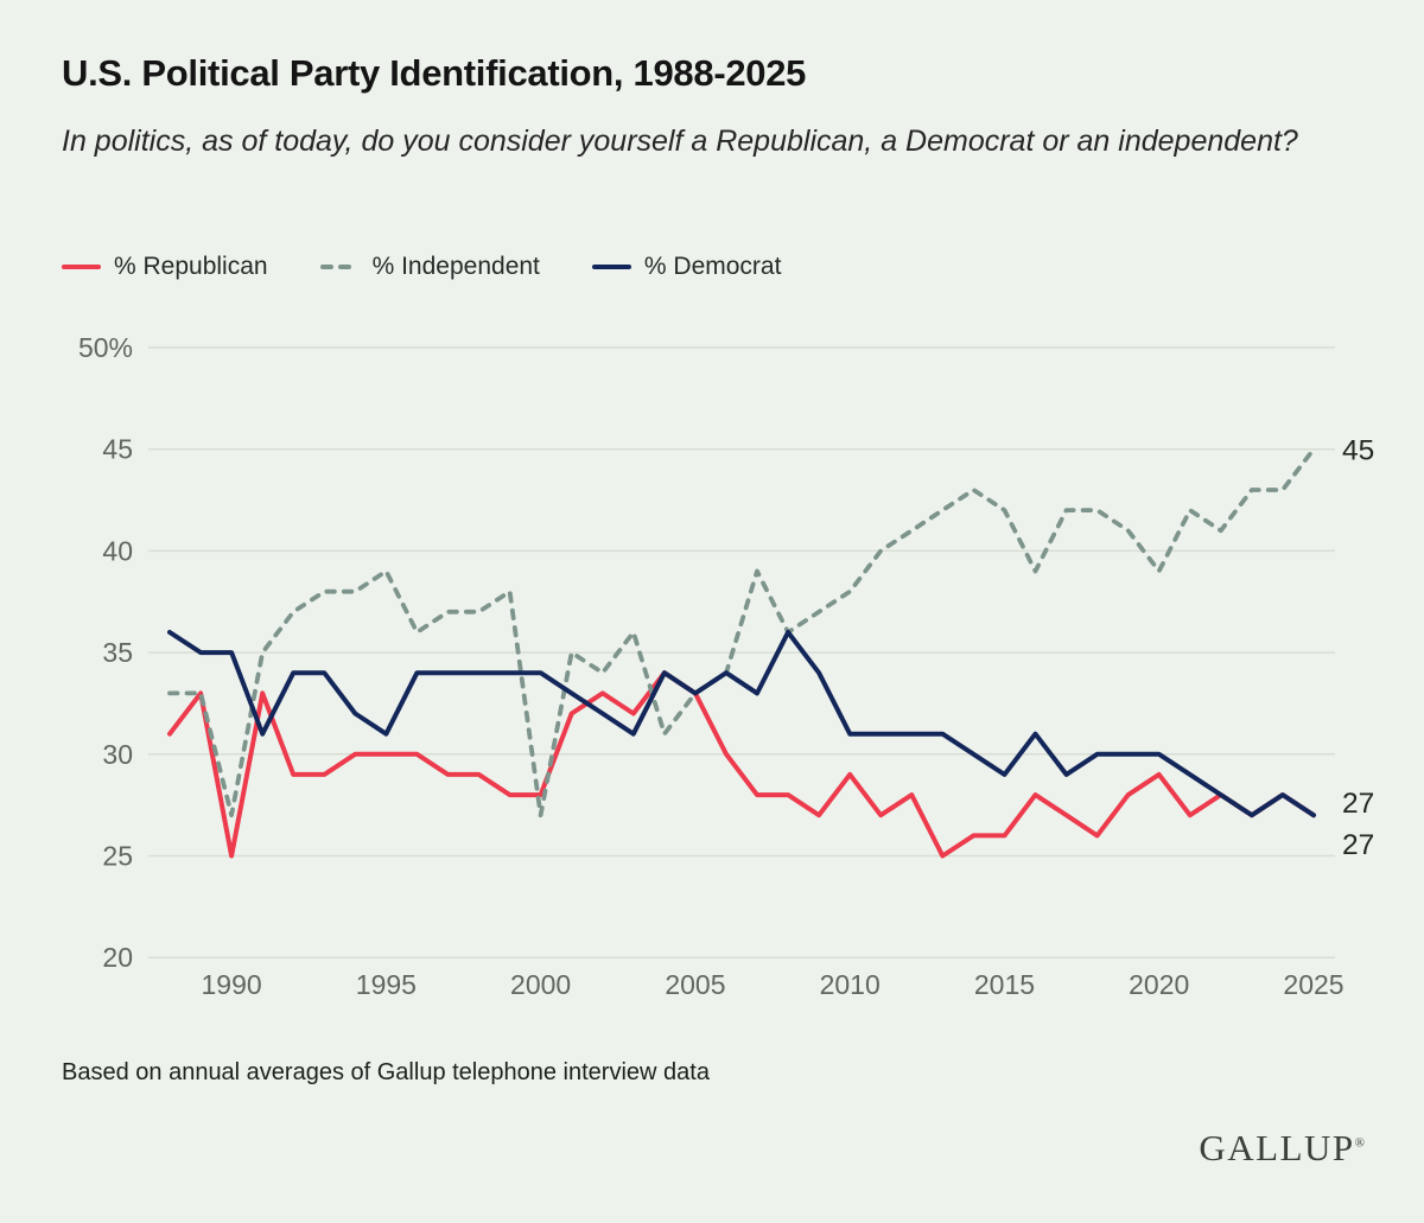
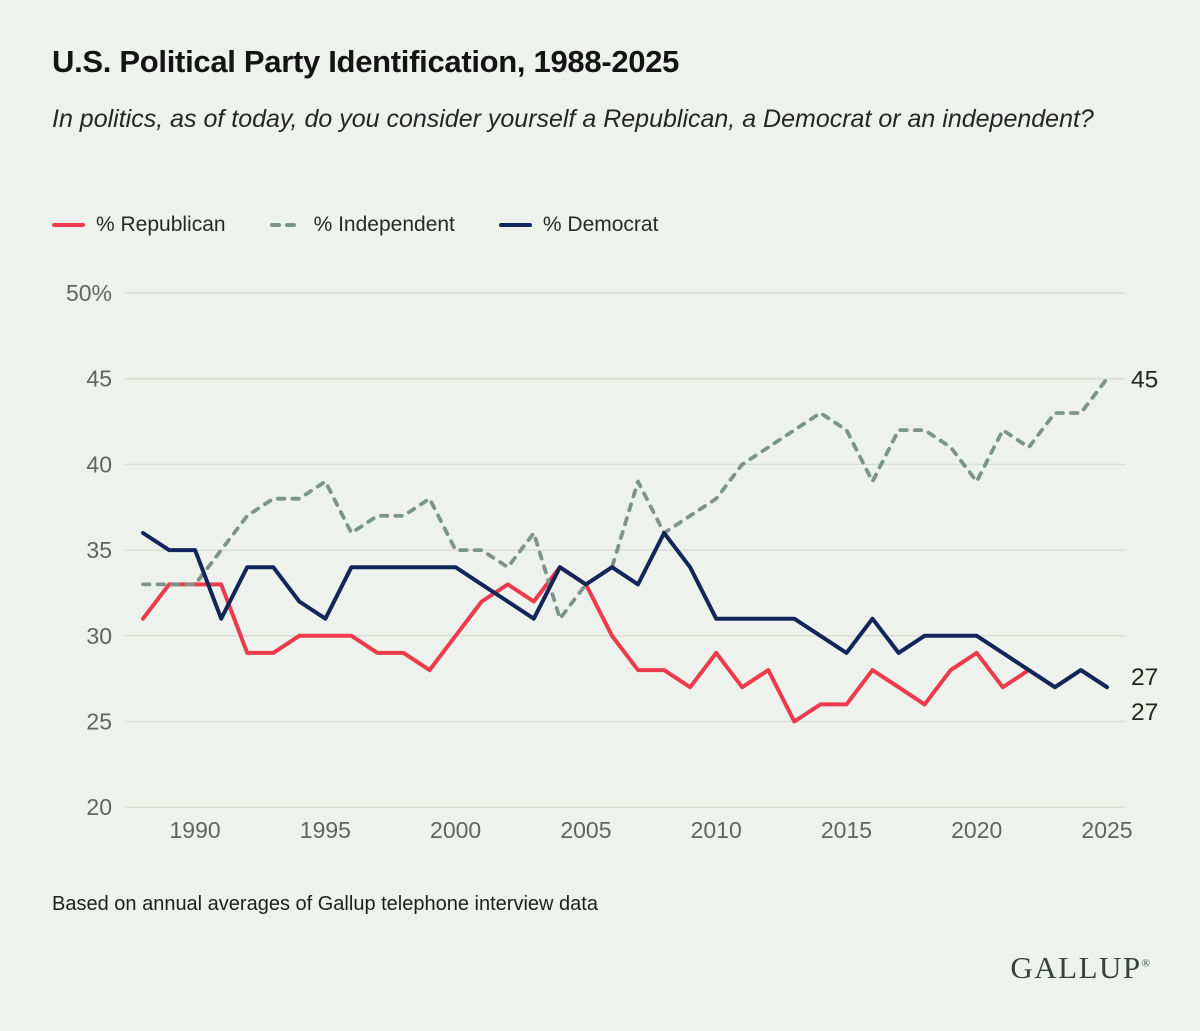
% Republican/1990: 25% -> 33%
% Independent/1990: 27% -> 33%
% Republican/2000: 28% -> 30%
% Independent/2000: 27% -> 35%
